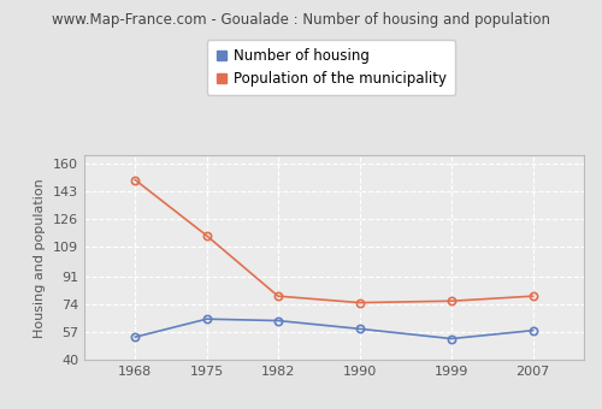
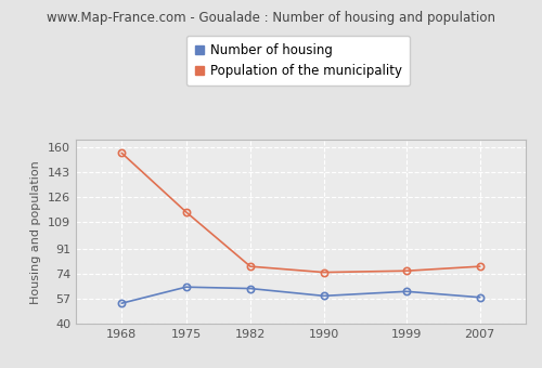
Population of the municipality/1968: 150 -> 156
Number of housing/1999: 53 -> 62
